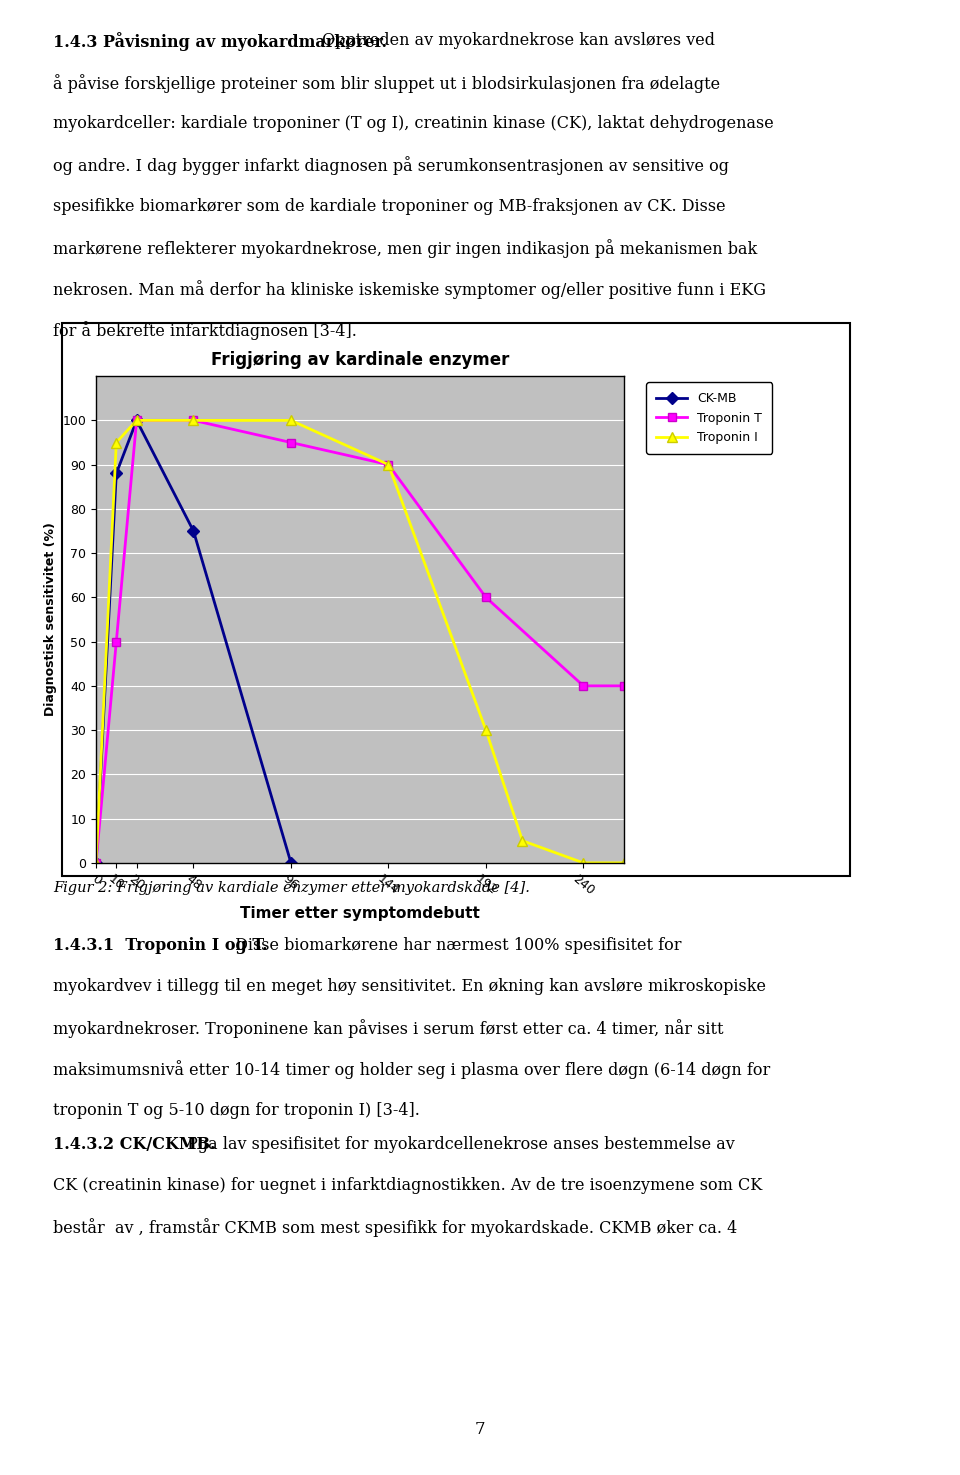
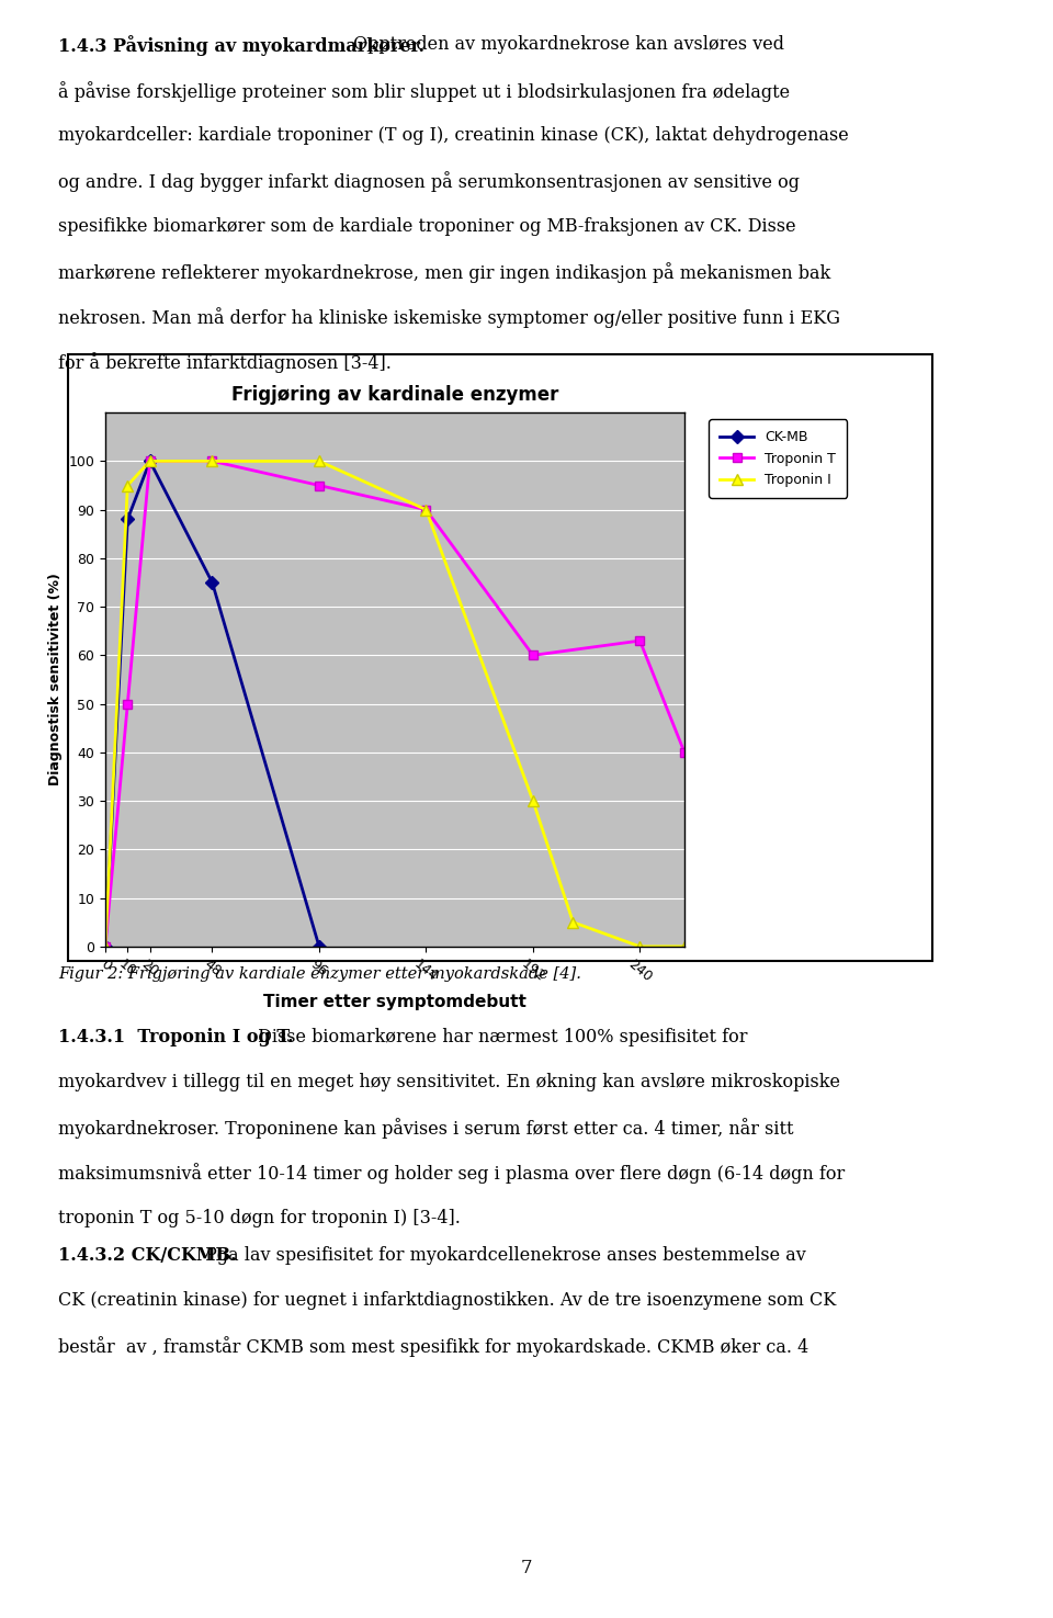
Troponin T/240: 40 -> 63
